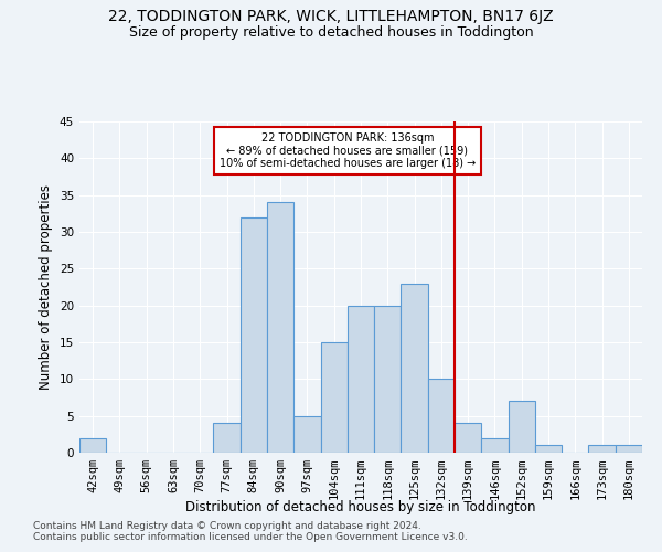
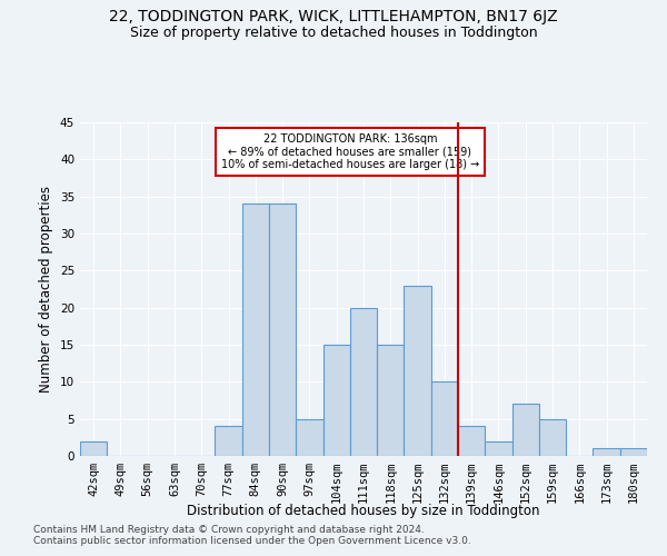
84sqm: 32 -> 34
118sqm: 20 -> 15
159sqm: 1 -> 5
